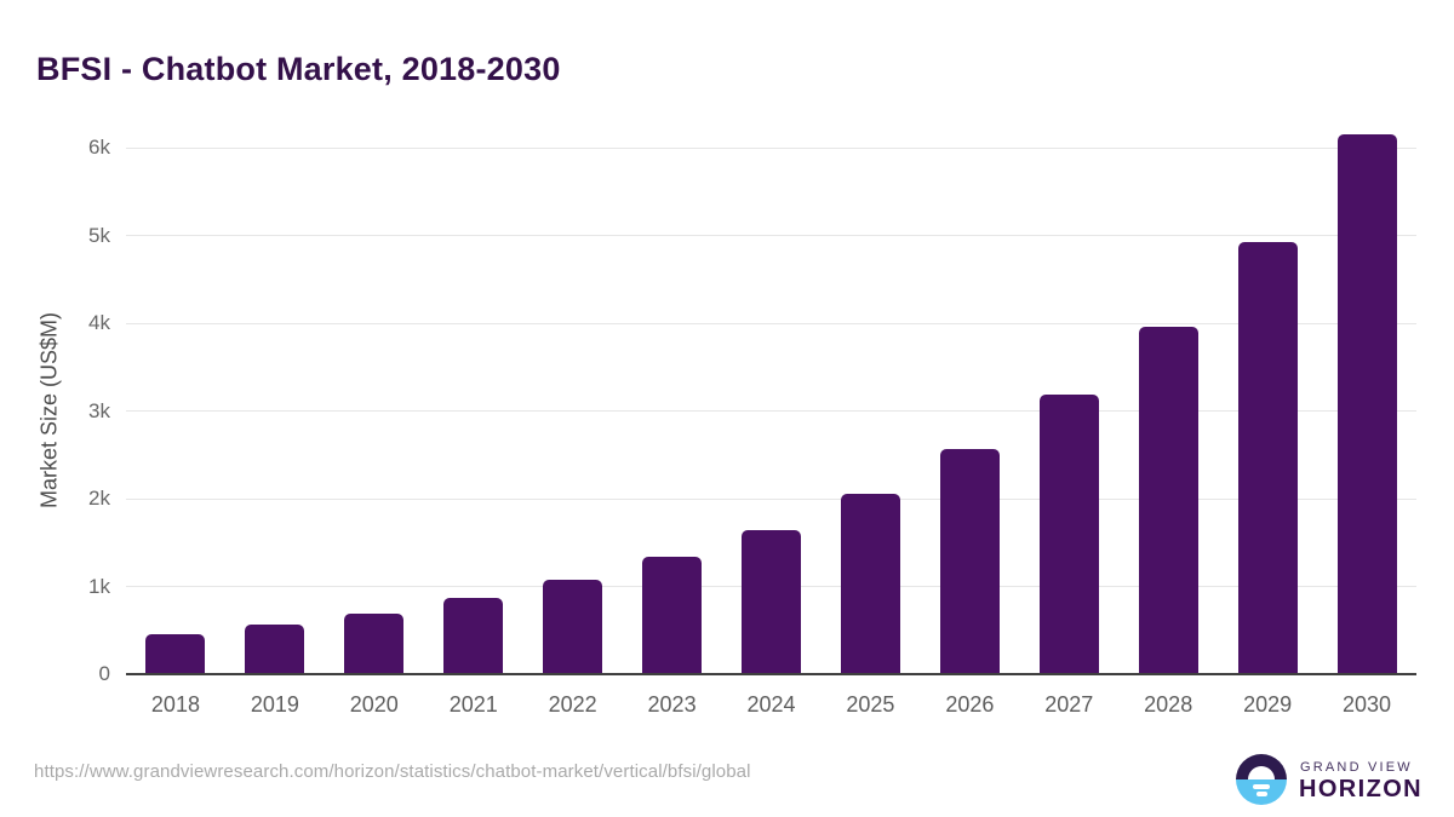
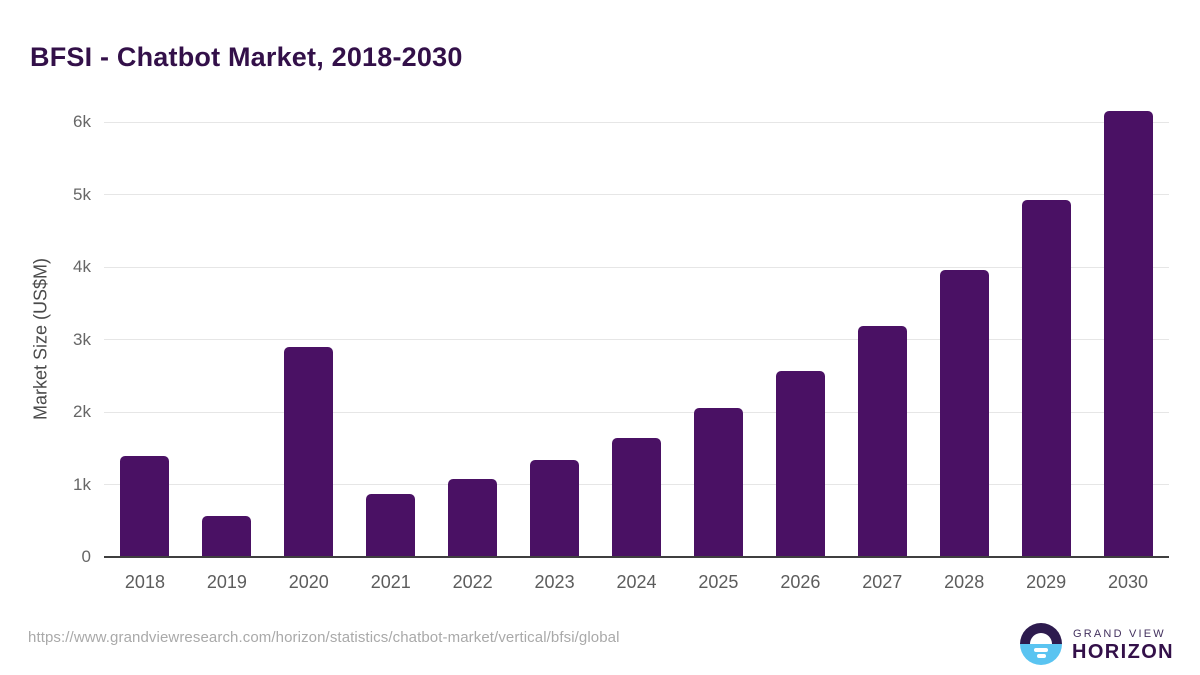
2018: 0.4k -> 1.4k
2020: 0.7k -> 2.9k
